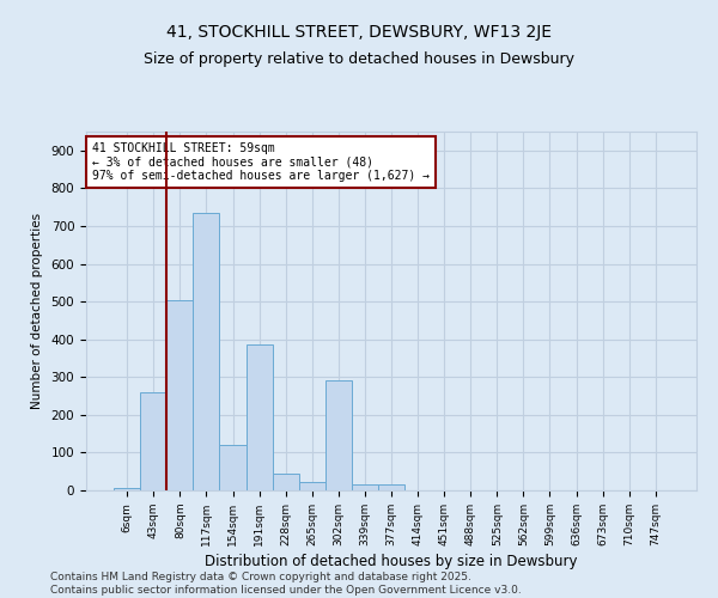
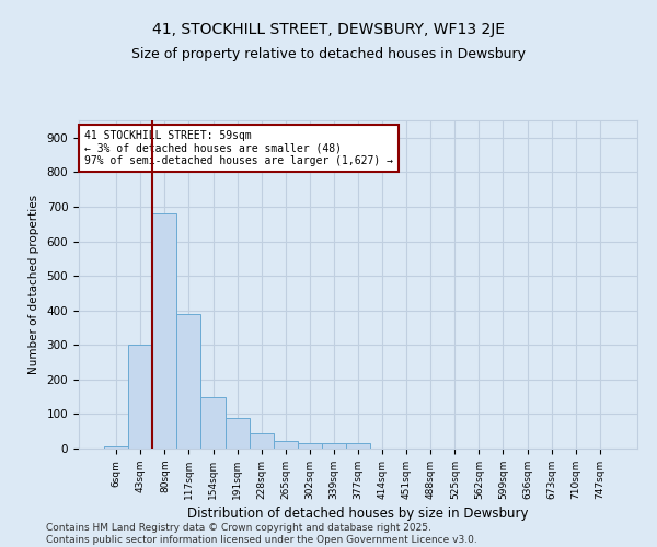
43sqm: 260 -> 300
80sqm: 505 -> 680
117sqm: 735 -> 390
154sqm: 120 -> 150
191sqm: 385 -> 88
302sqm: 290 -> 15
